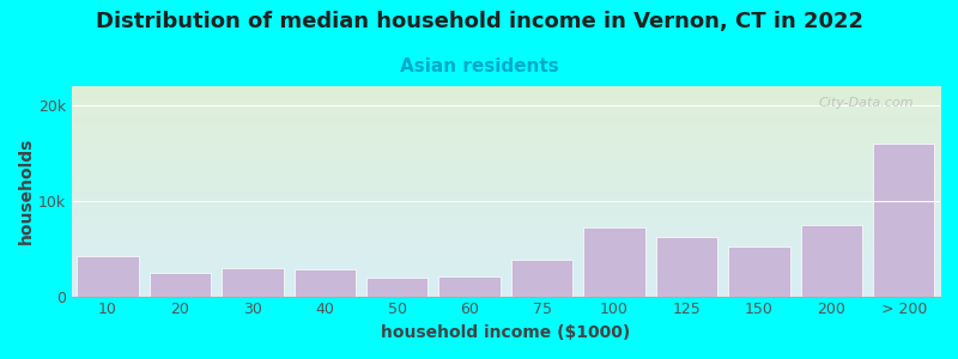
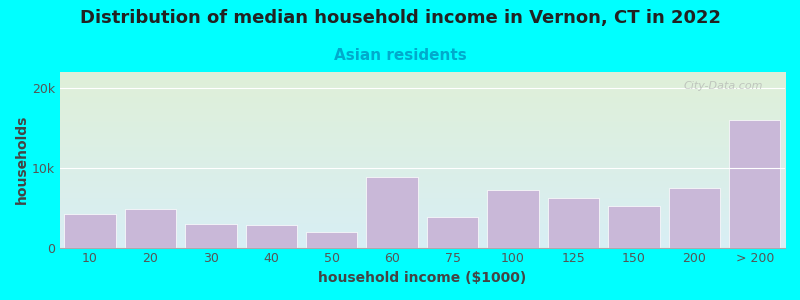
20: 2.4k -> 4.8k
60: 2.1k -> 8.8k
